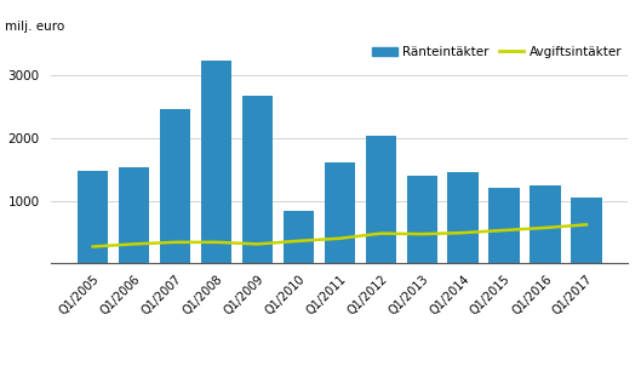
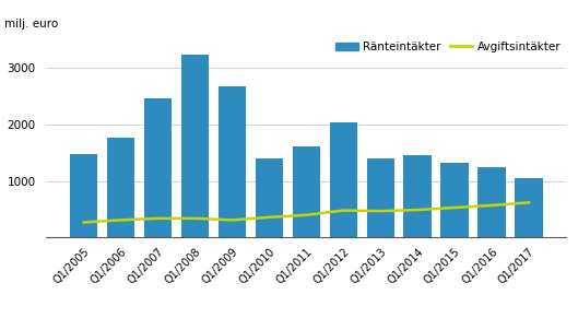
Ränteintäkter/Q1/2006: 1540 -> 1760
Ränteintäkter/Q1/2010: 840 -> 1390
Ränteintäkter/Q1/2015: 1200 -> 1330
